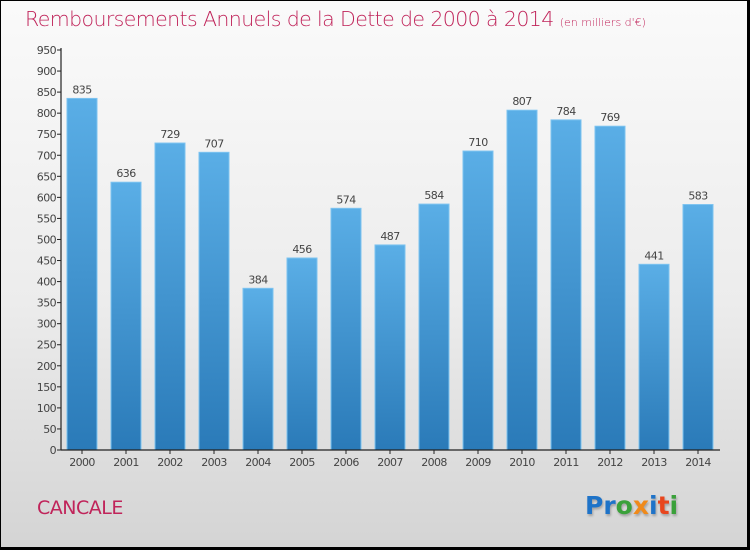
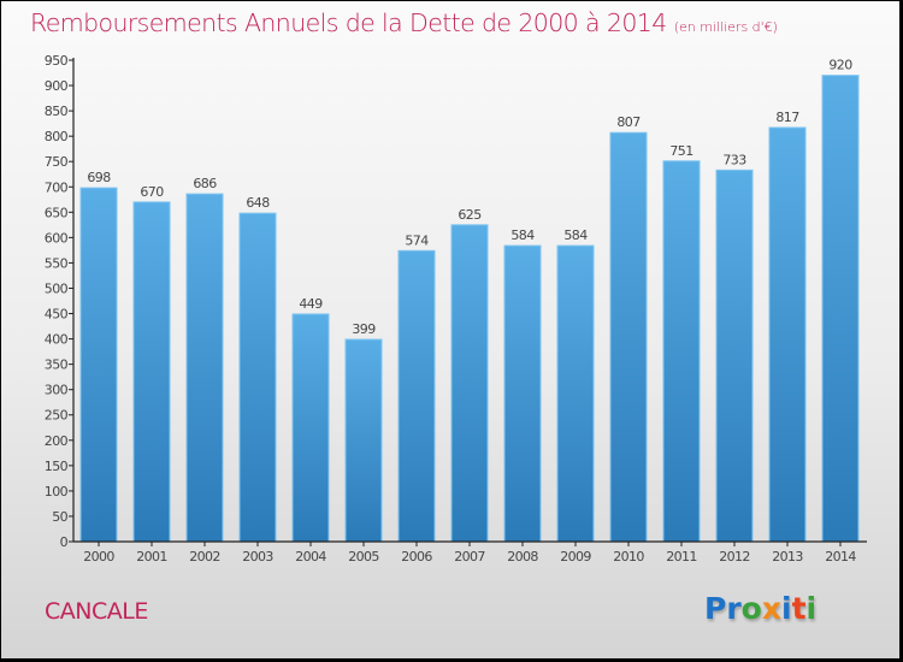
2000: 835 -> 698
2001: 636 -> 670
2002: 729 -> 686
2003: 707 -> 648
2004: 384 -> 449
2005: 456 -> 399
2007: 487 -> 625
2009: 710 -> 584
2011: 784 -> 751
2012: 769 -> 733
2013: 441 -> 817
2014: 583 -> 920
